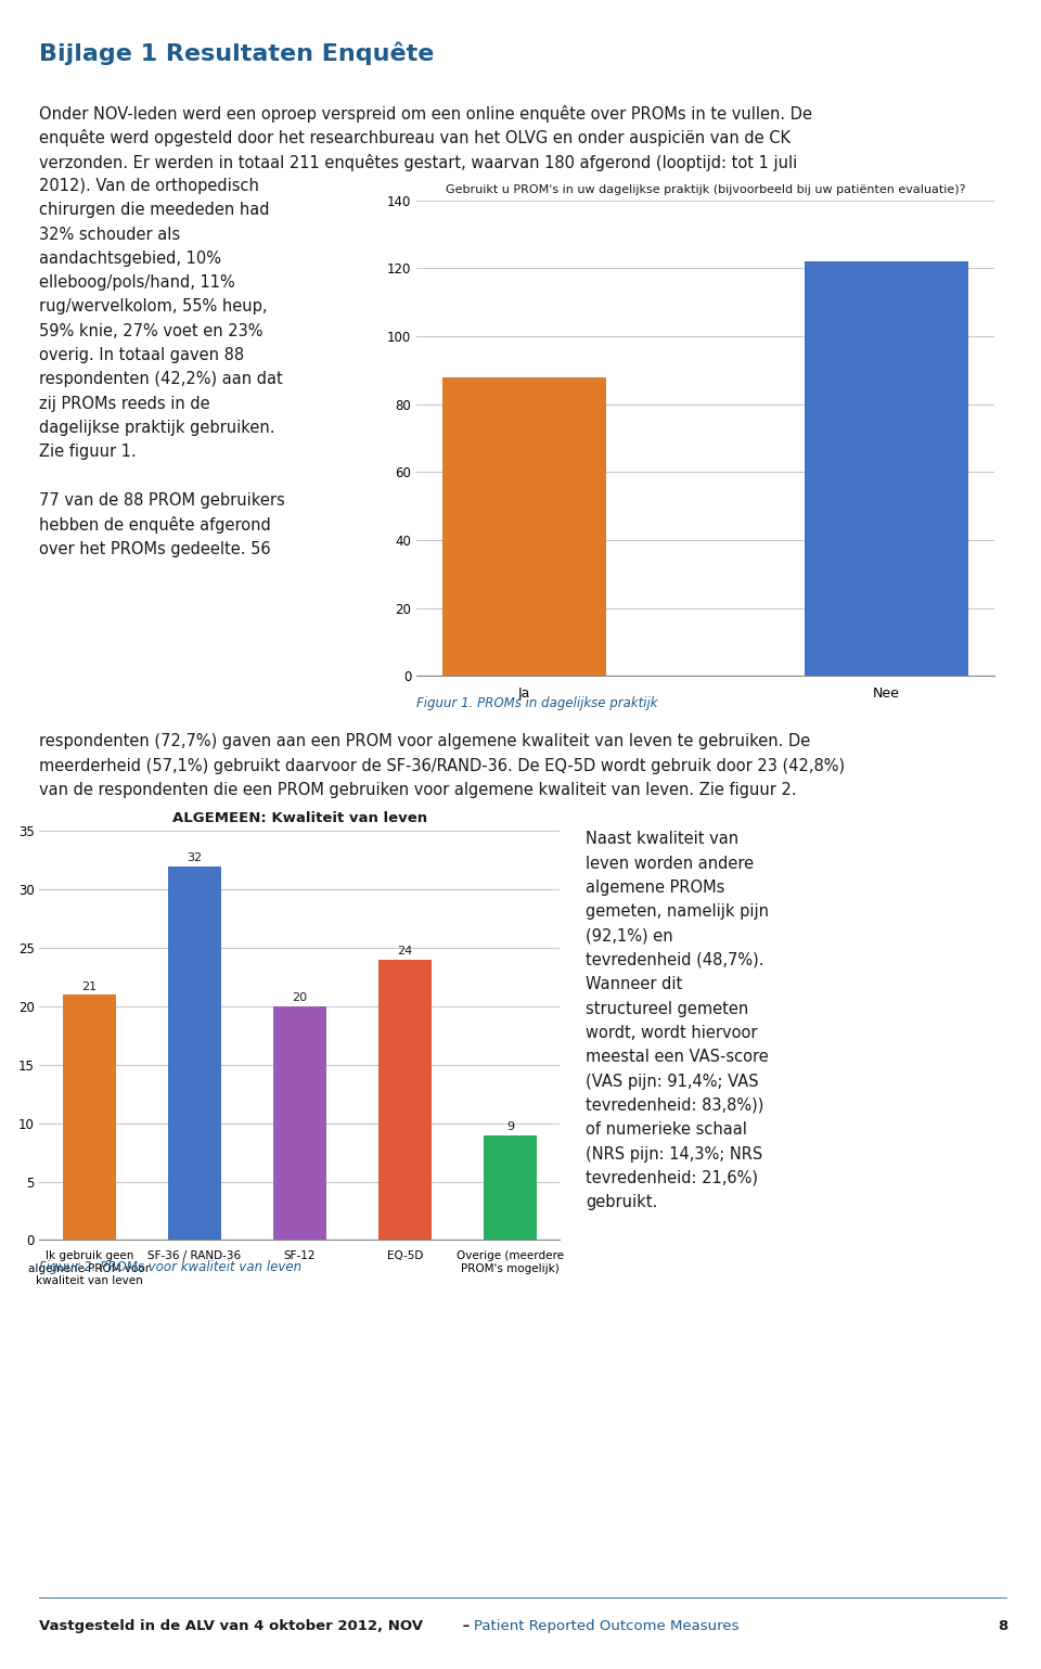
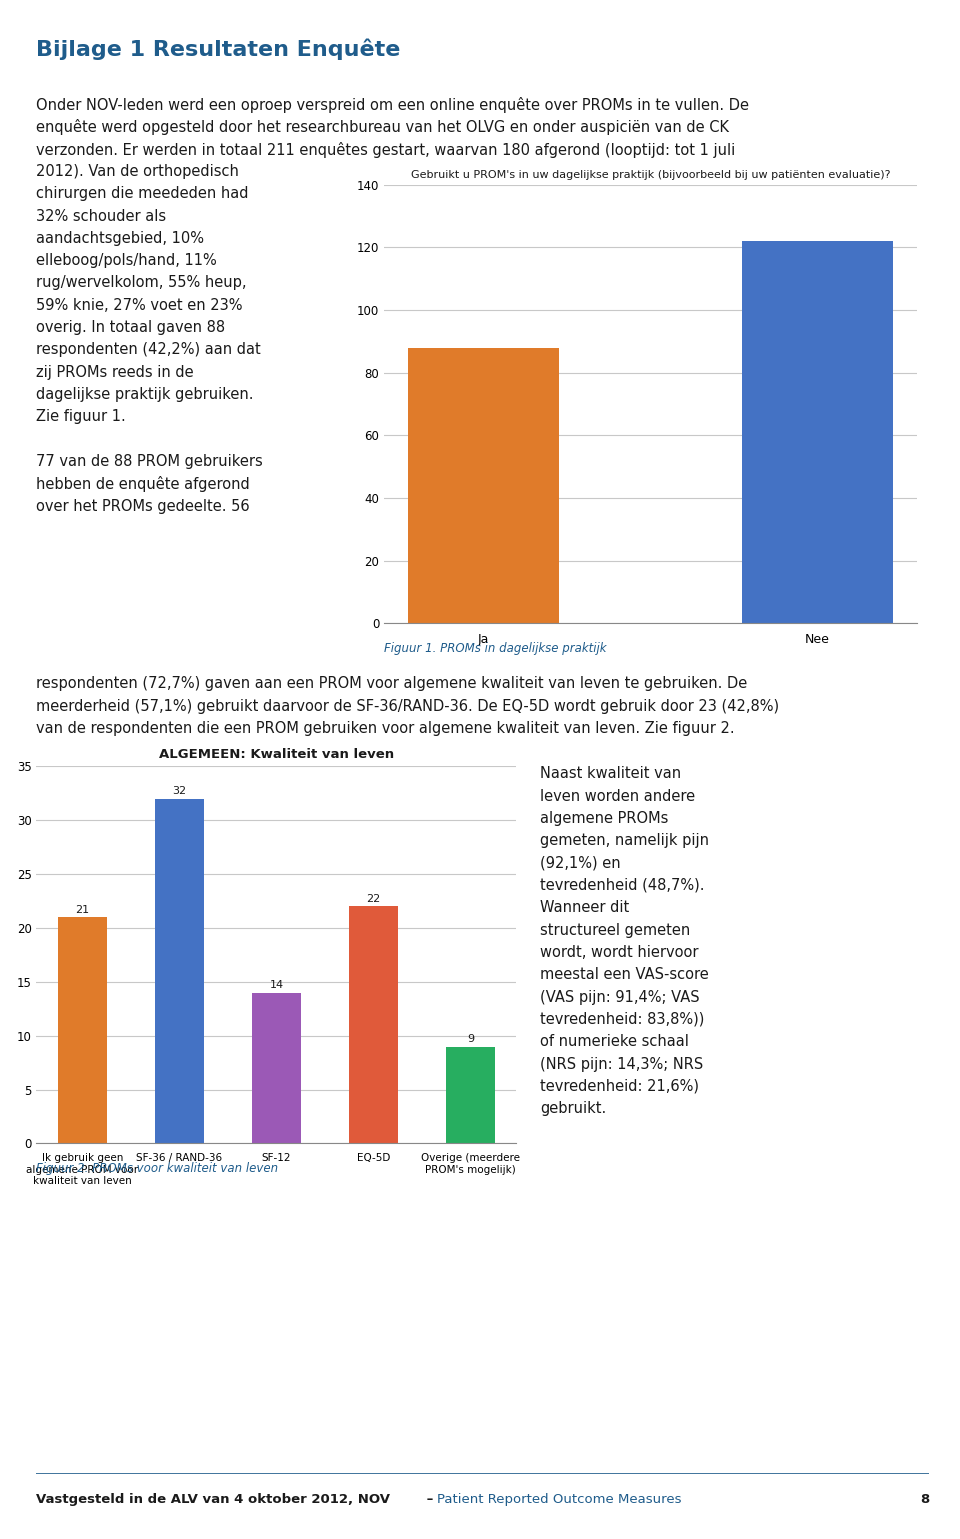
ALGEMEEN: Kwaliteit van leven/SF-12: 20 -> 14
ALGEMEEN: Kwaliteit van leven/EQ-5D: 24 -> 22
